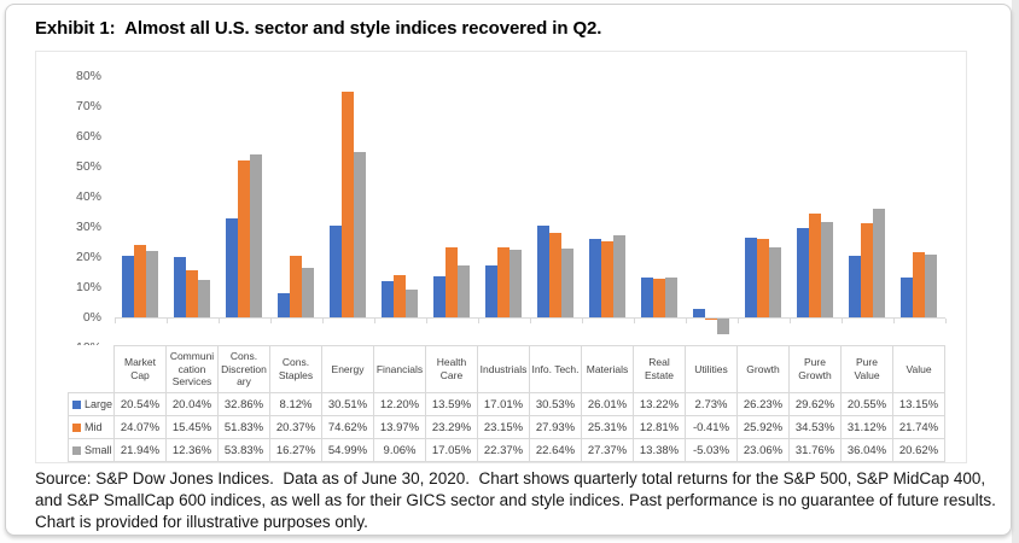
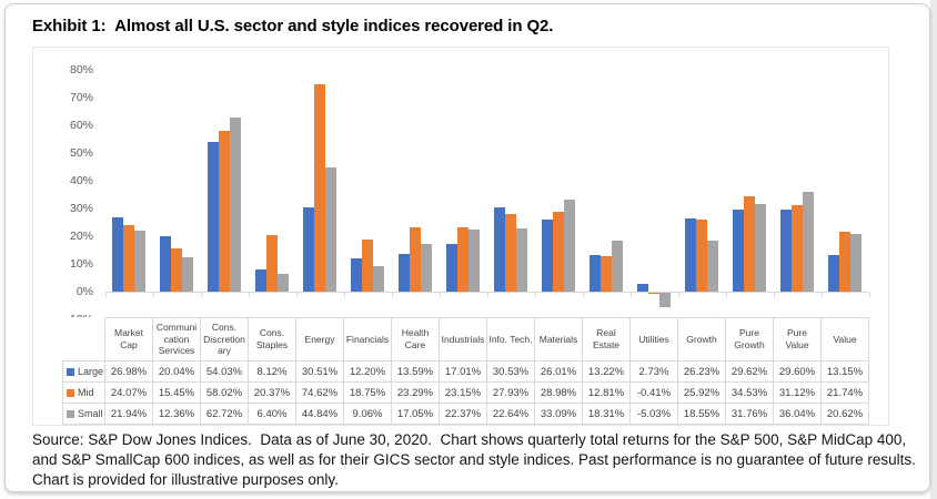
Large/Market Cap: 20.54% -> 26.98%
Large/Cons. Discretionary: 32.86% -> 54.03%
Mid/Cons. Discretionary: 51.83% -> 58.02%
Small/Cons. Discretionary: 53.83% -> 62.72%
Small/Cons. Staples: 16.27% -> 6.40%
Small/Energy: 54.99% -> 44.84%
Mid/Financials: 13.97% -> 18.75%
Mid/Materials: 25.31% -> 28.98%
Small/Materials: 27.37% -> 33.09%
Small/Real Estate: 13.38% -> 18.31%
Small/Growth: 23.06% -> 18.55%
Large/Pure Value: 20.55% -> 29.60%
